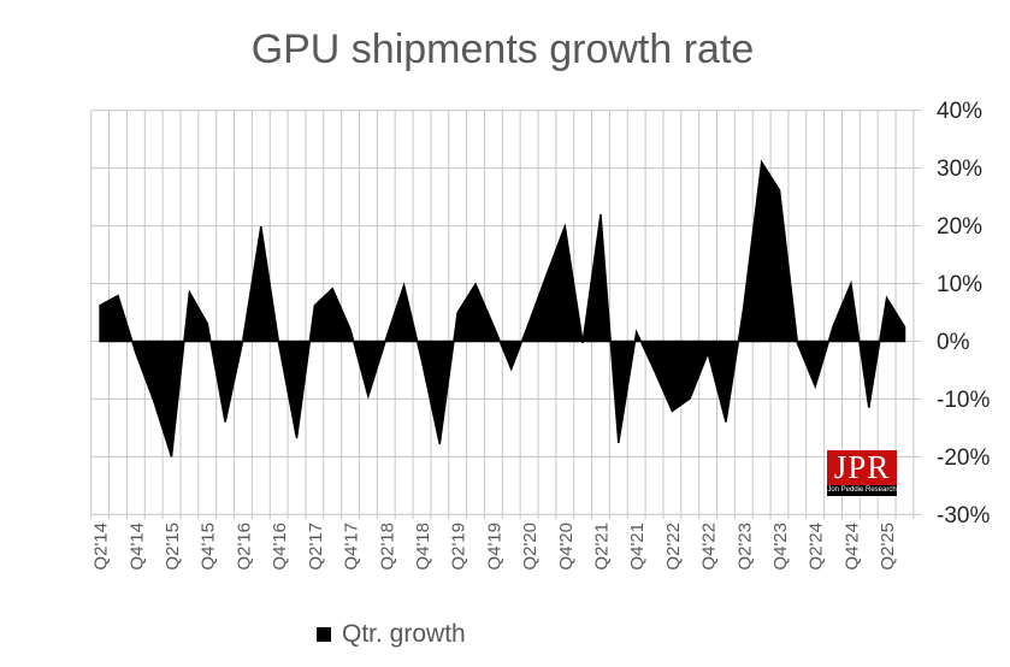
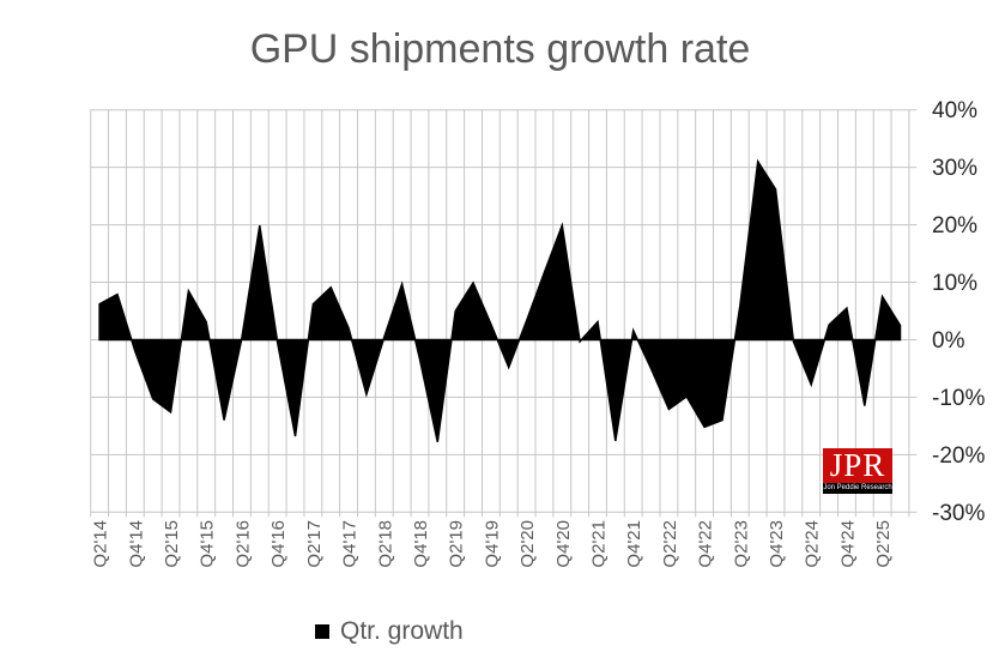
Q2'15: -20% -> -13%
Q2'21: 22% -> 3%
Q4'22: -2% -> -15%
Q4'24: 10% -> 6%
